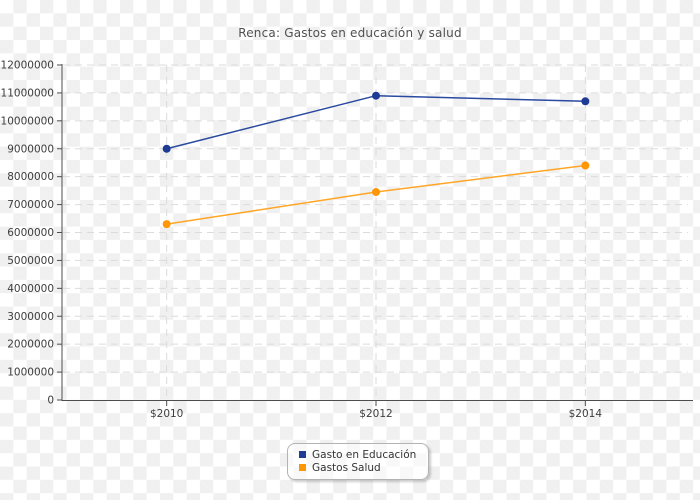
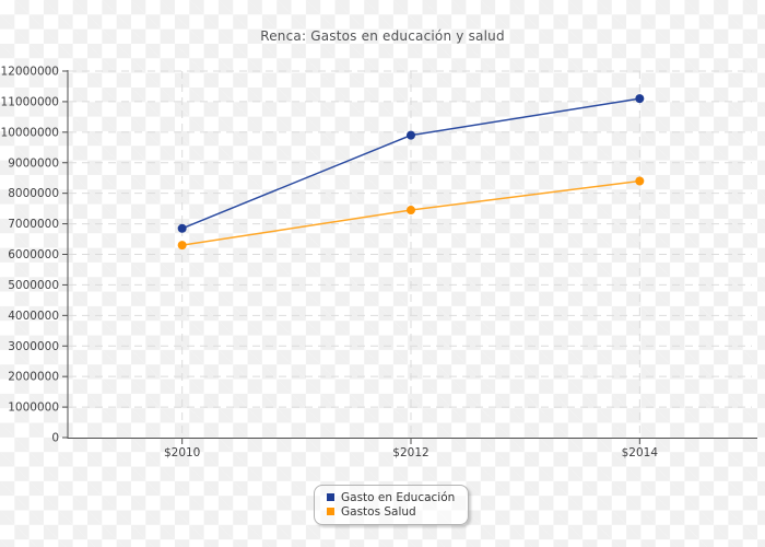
Gasto en Educación/$2010: 9000000 -> 6800000
Gasto en Educación/$2012: 10900000 -> 9900000
Gasto en Educación/$2014: 10700000 -> 11100000
